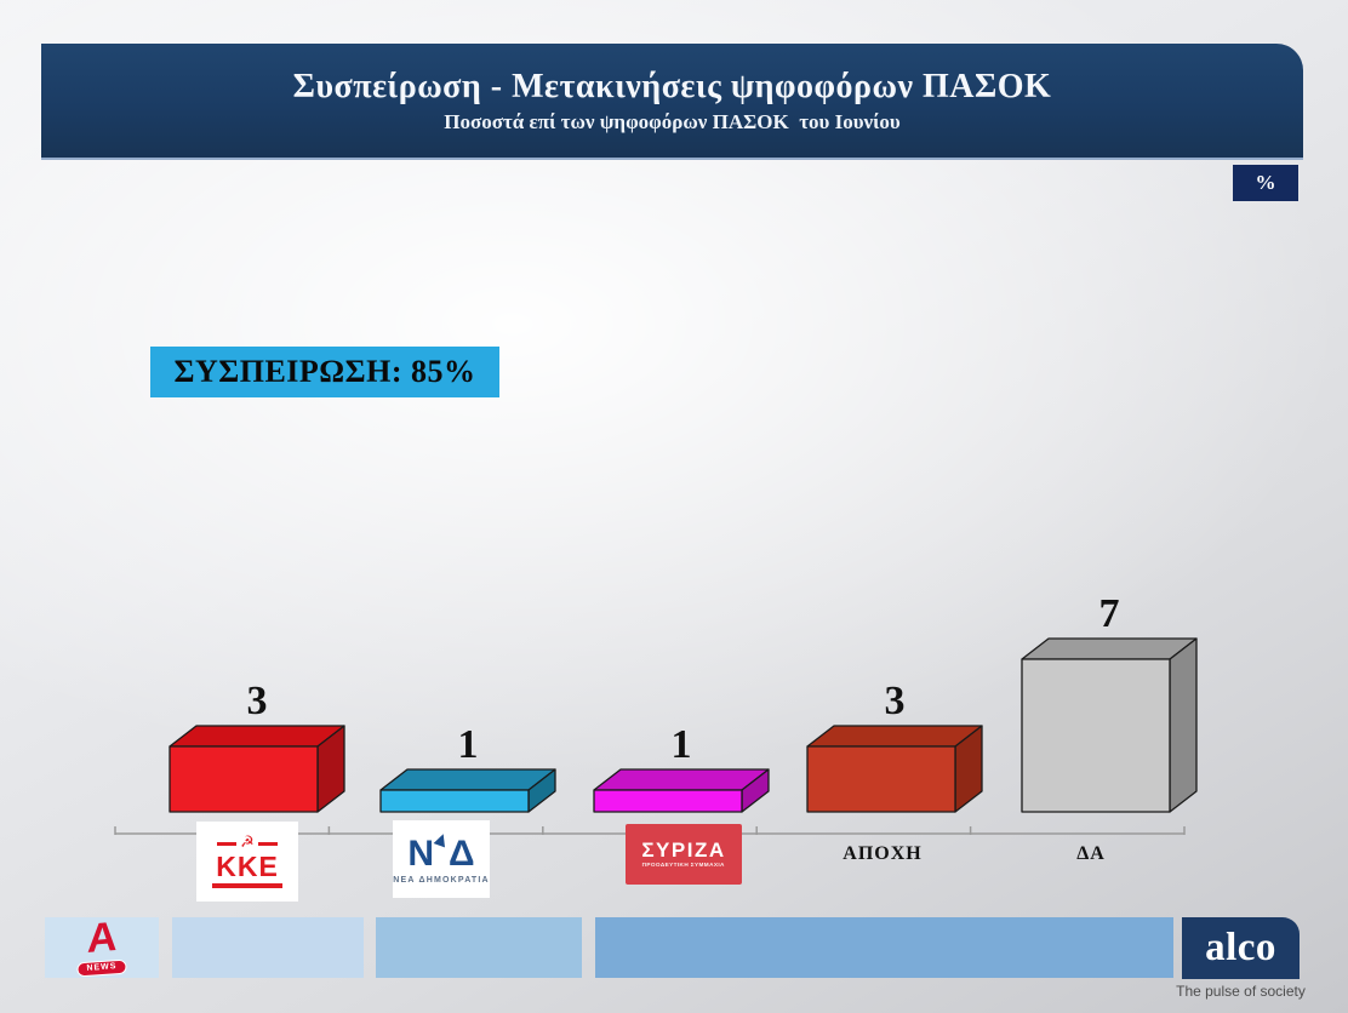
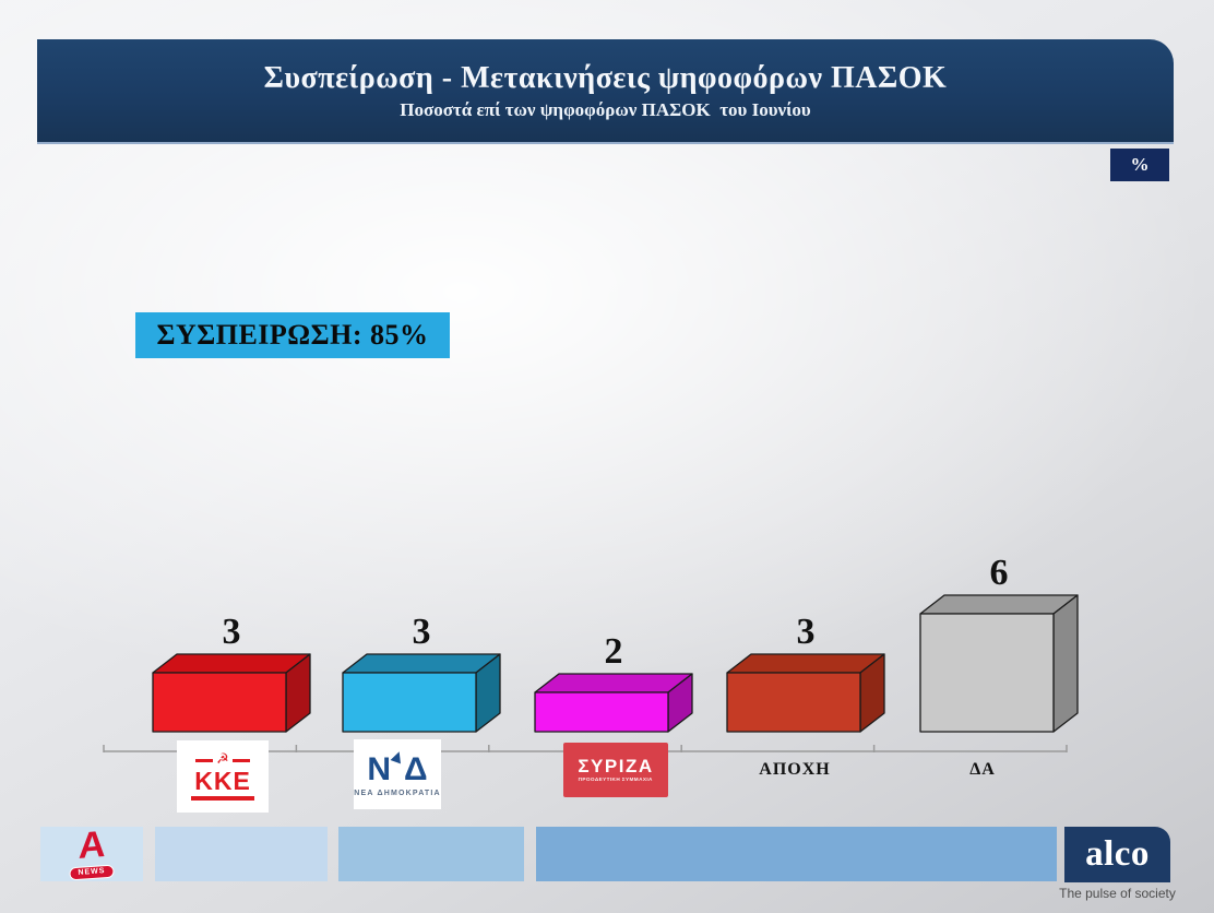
ΝΕΑ ΔΗΜΟΚΡΑΤΙΑ: 1 -> 3
ΣΥΡΙΖΑ: 1 -> 2
ΔΑ: 7 -> 6
